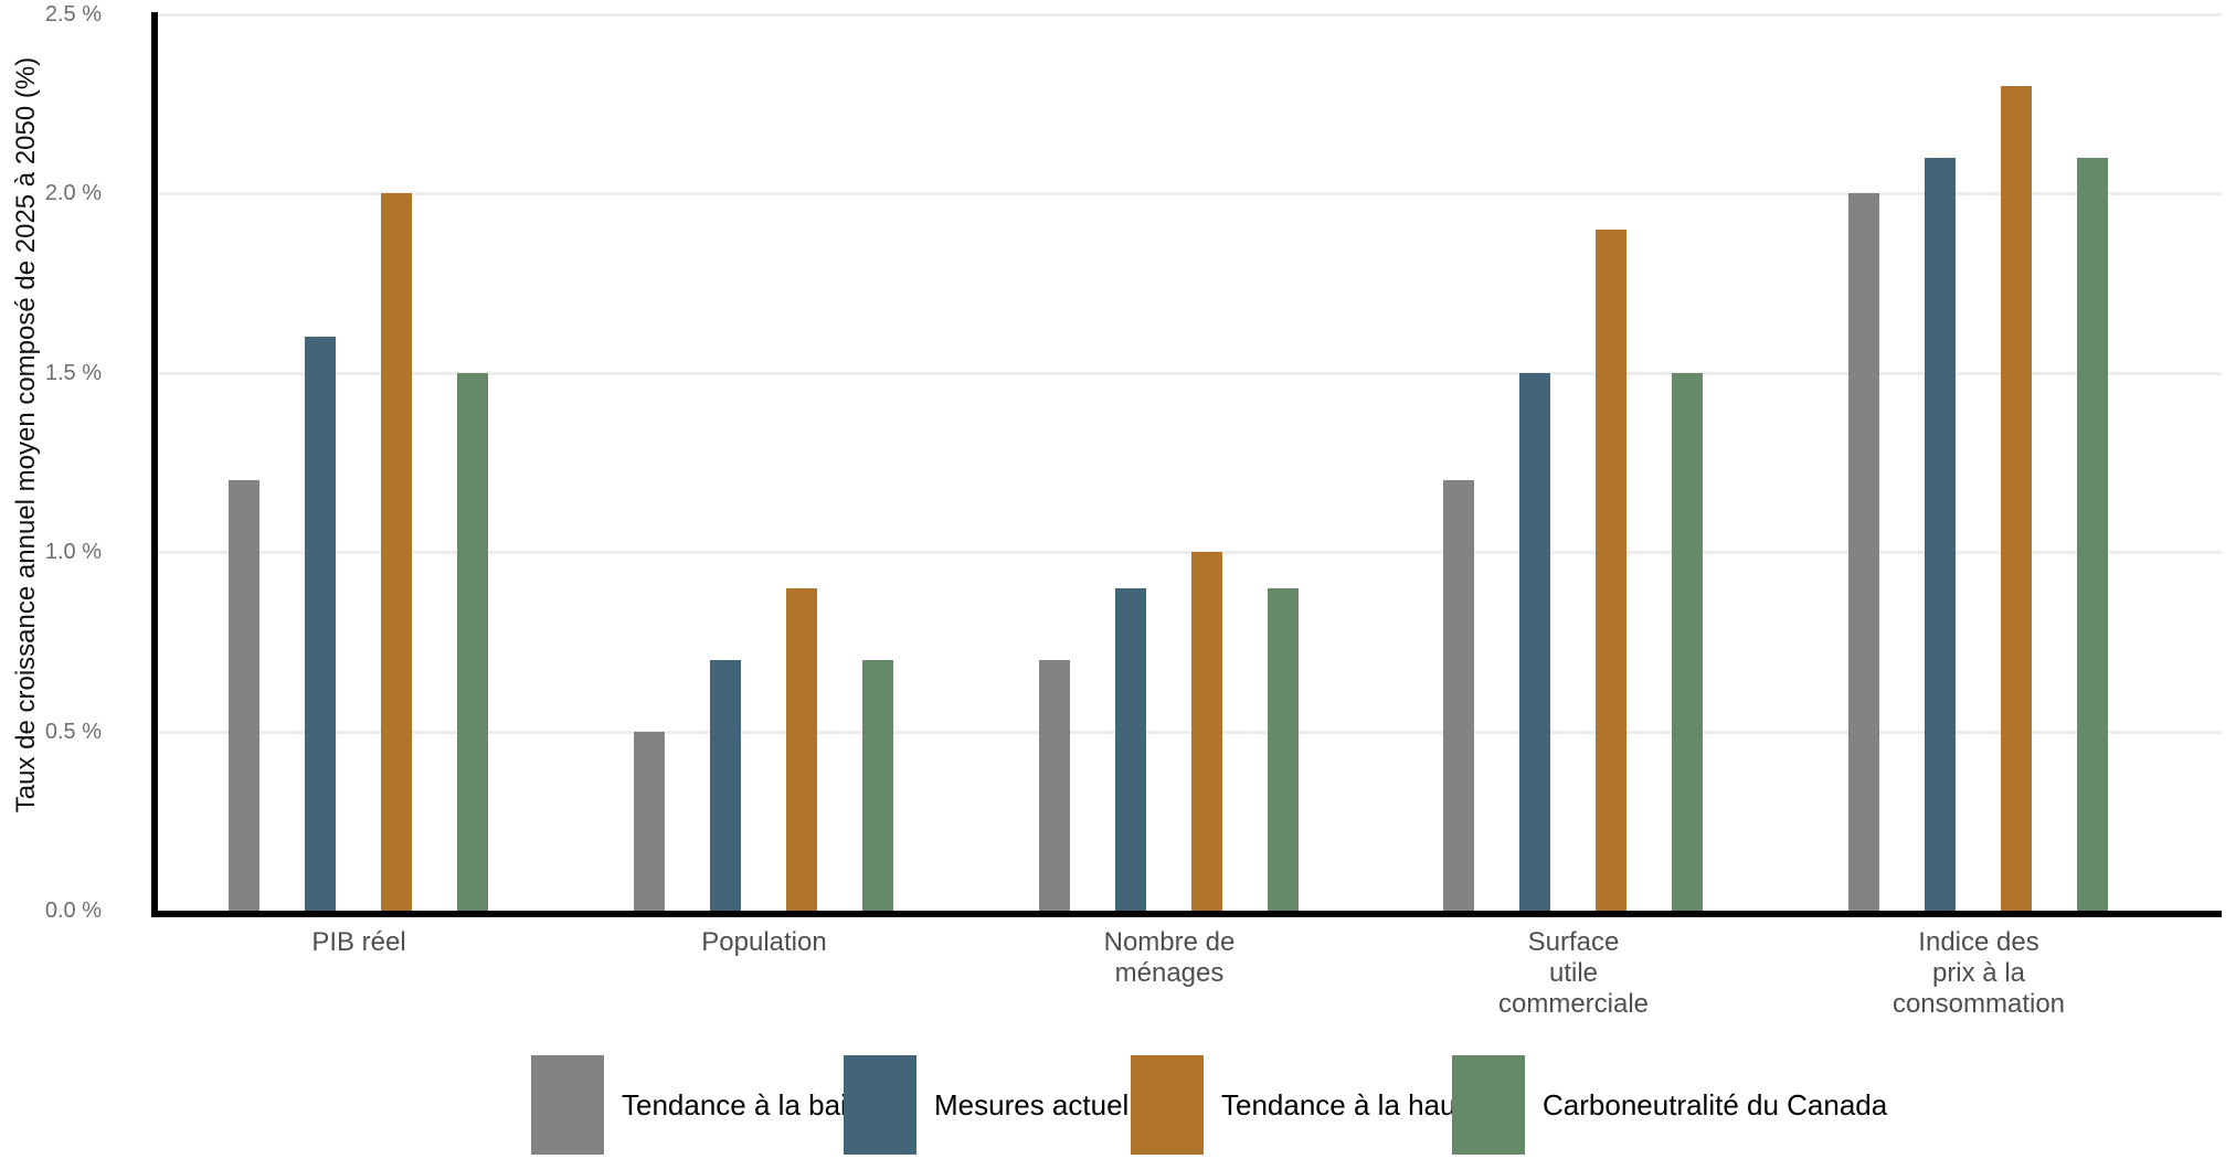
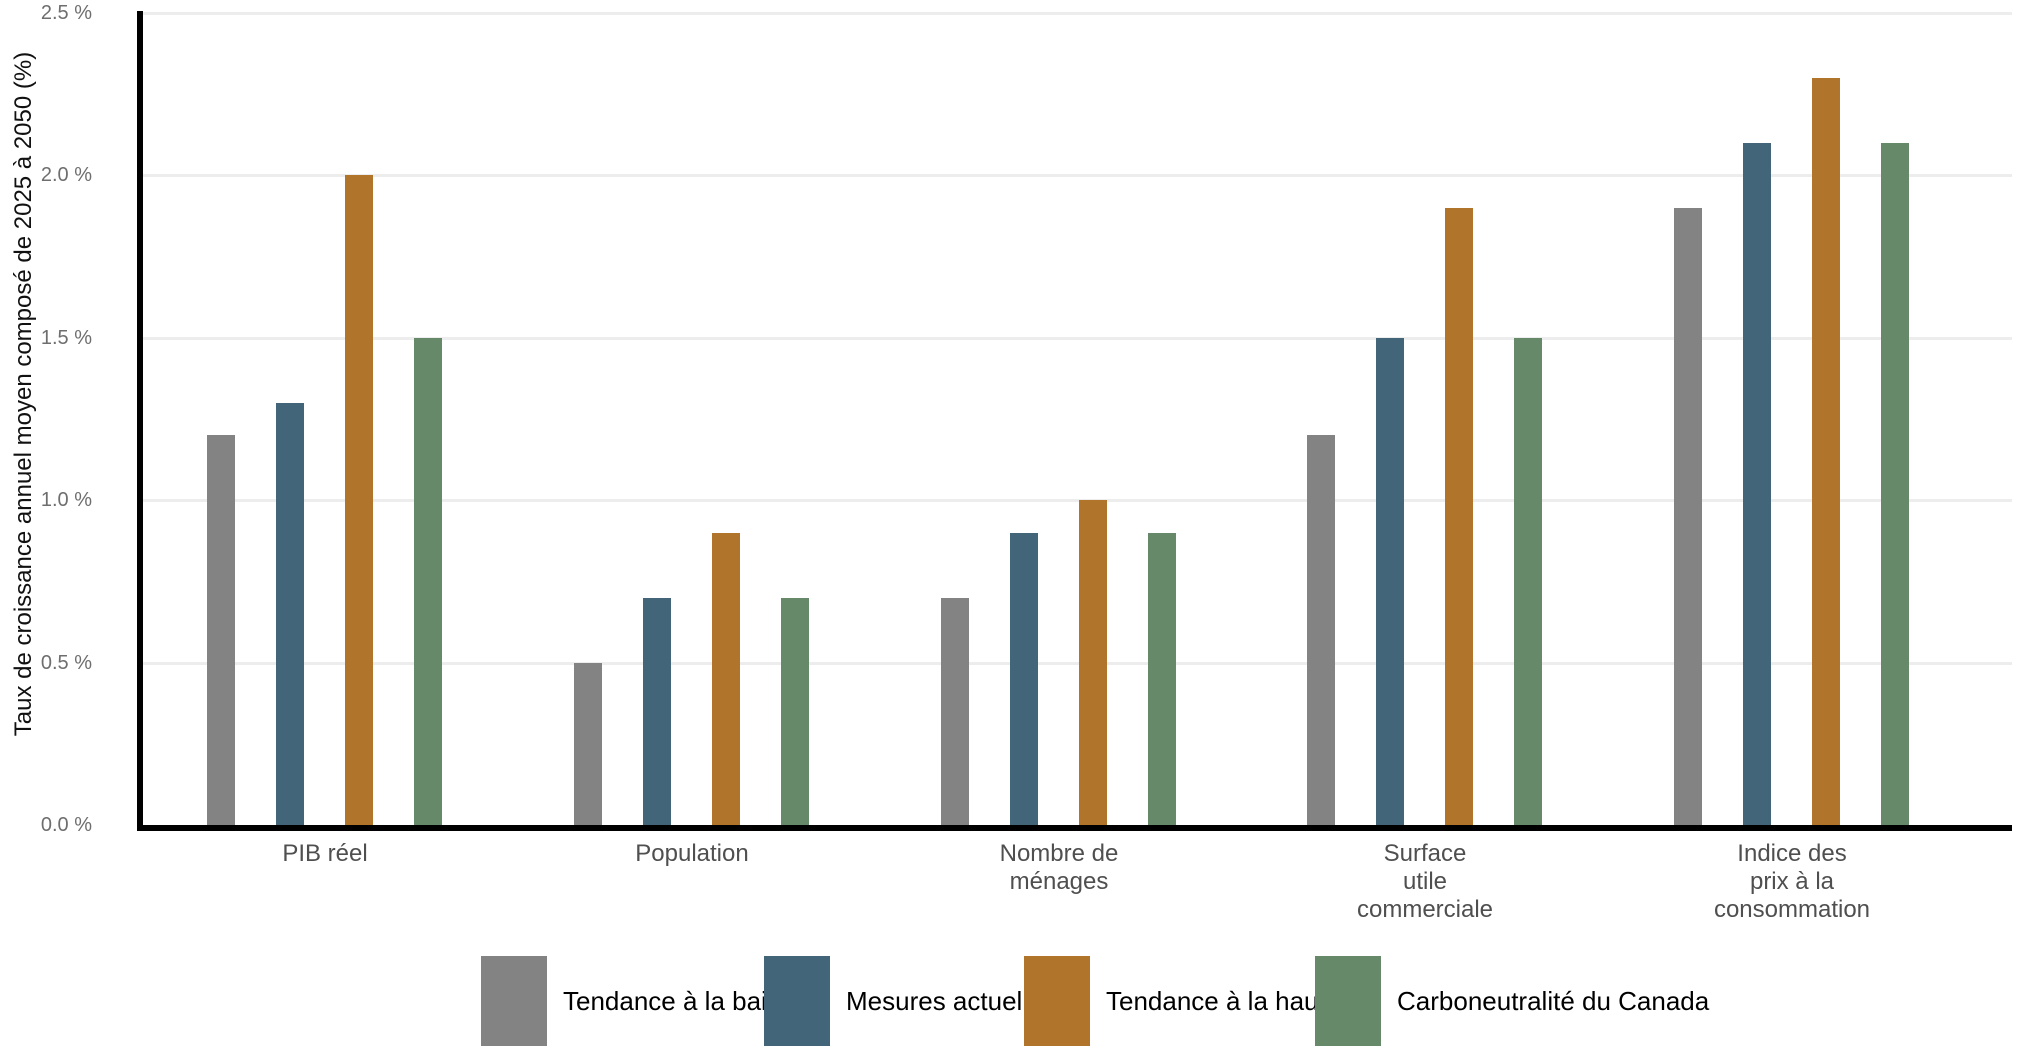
Mesures actuelles/PIB réel: 1.6% -> 1.3%
Tendance à la baisse/Indice des prix à la consommation: 2.0% -> 1.9%
